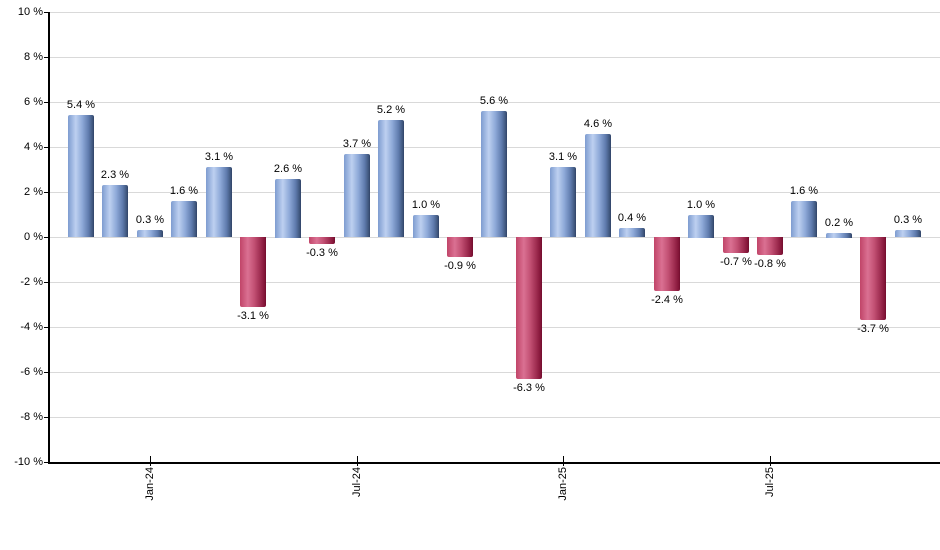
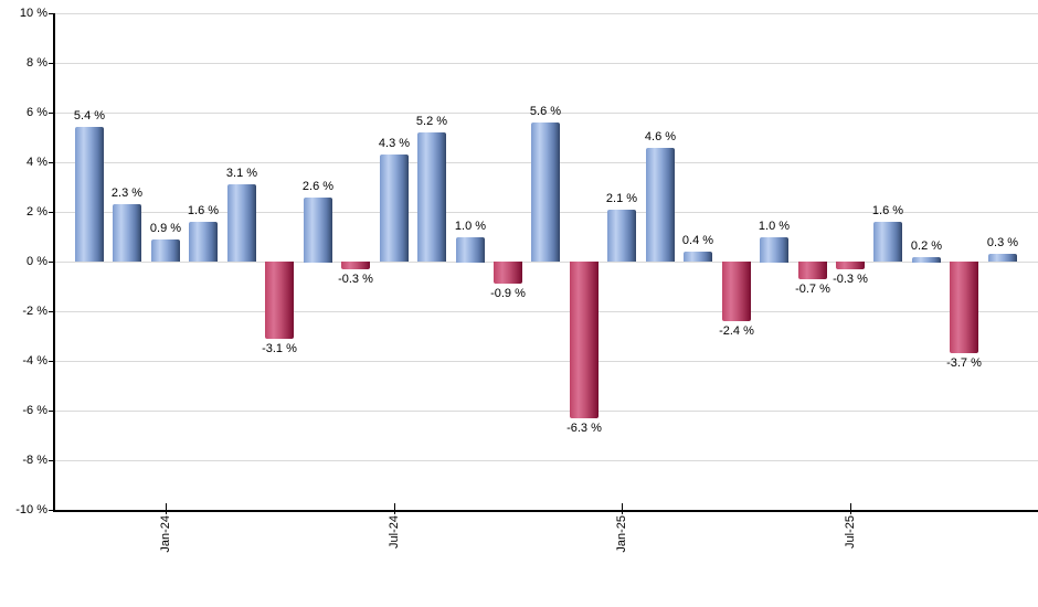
Jan-24: 0.3 -> 0.9
Jul-24: 3.7 -> 4.3
Jan-25: 3.1 -> 2.1
Jul-25: -0.8 -> -0.3
